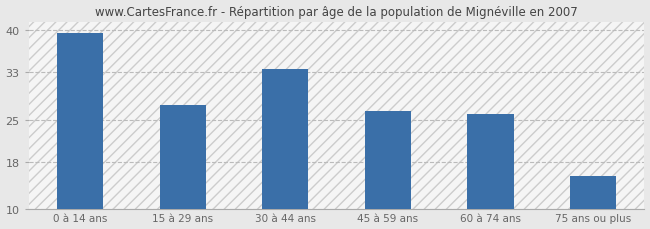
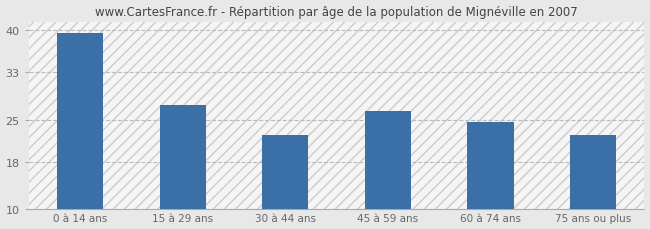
30 à 44 ans: 33.5 -> 22.4
60 à 74 ans: 26.0 -> 24.6
75 ans ou plus: 15.5 -> 22.4
